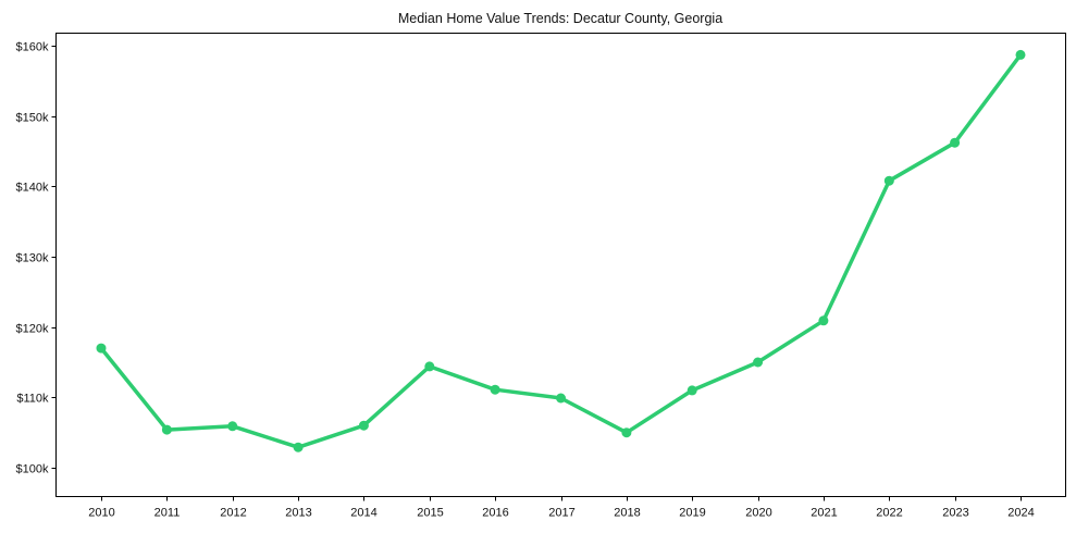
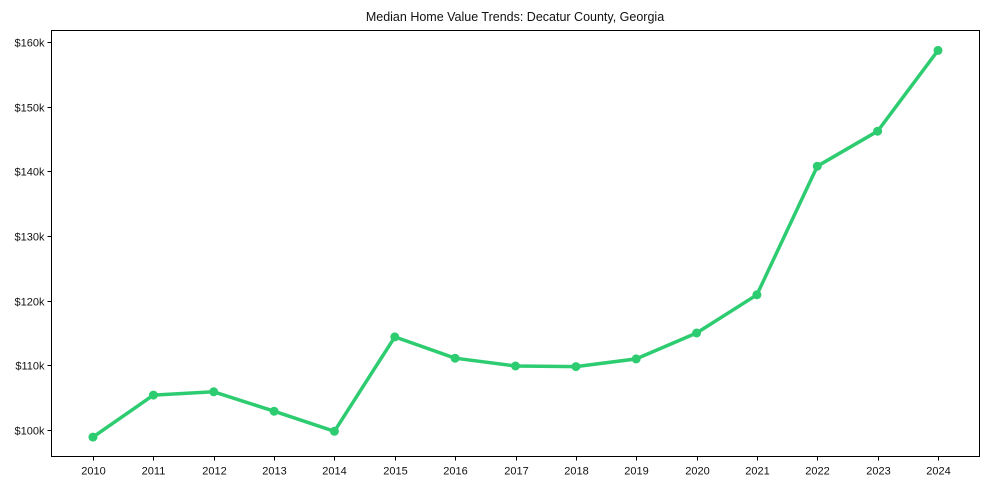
2010: $117k -> $99k
2014: $106k -> $100k
2018: $105k -> $110k
